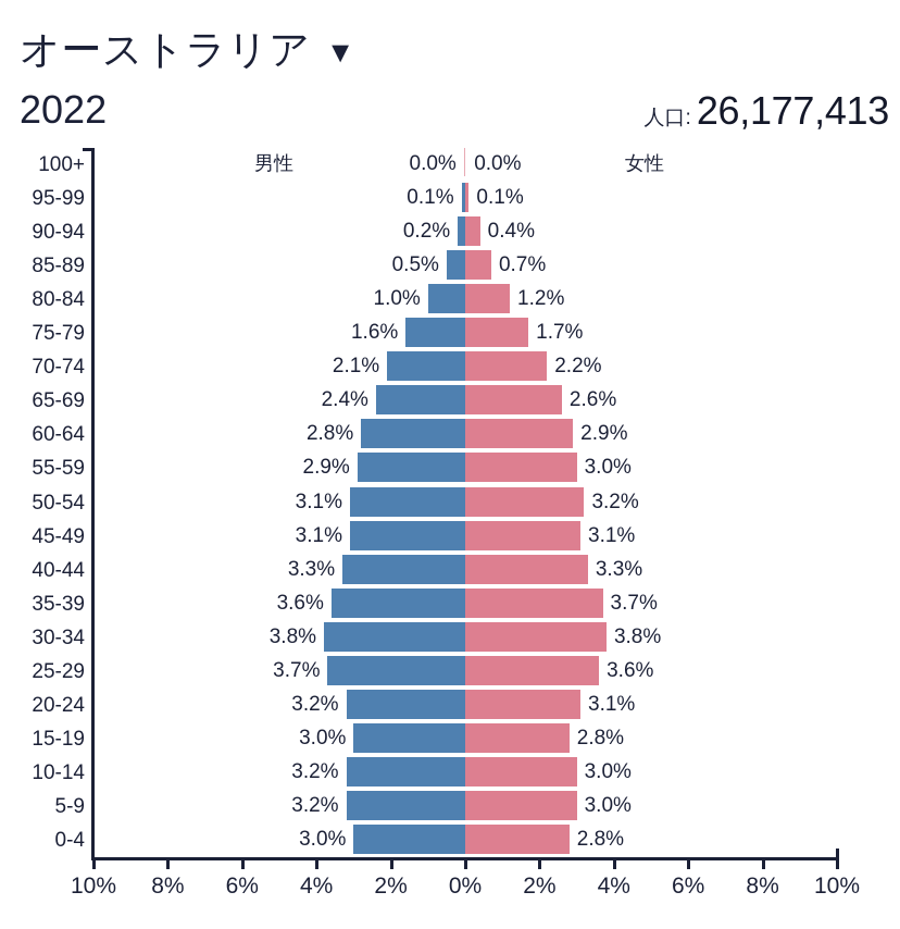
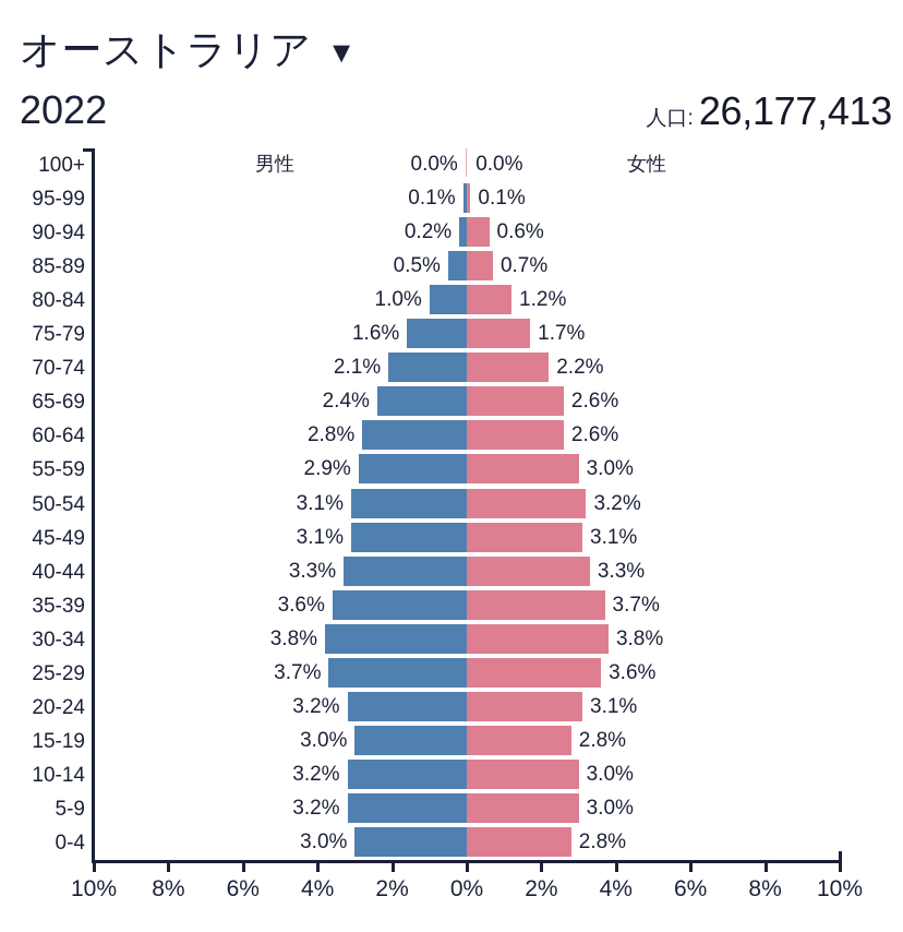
女性/90-94: 0.4% -> 0.6%
女性/60-64: 2.9% -> 2.6%
